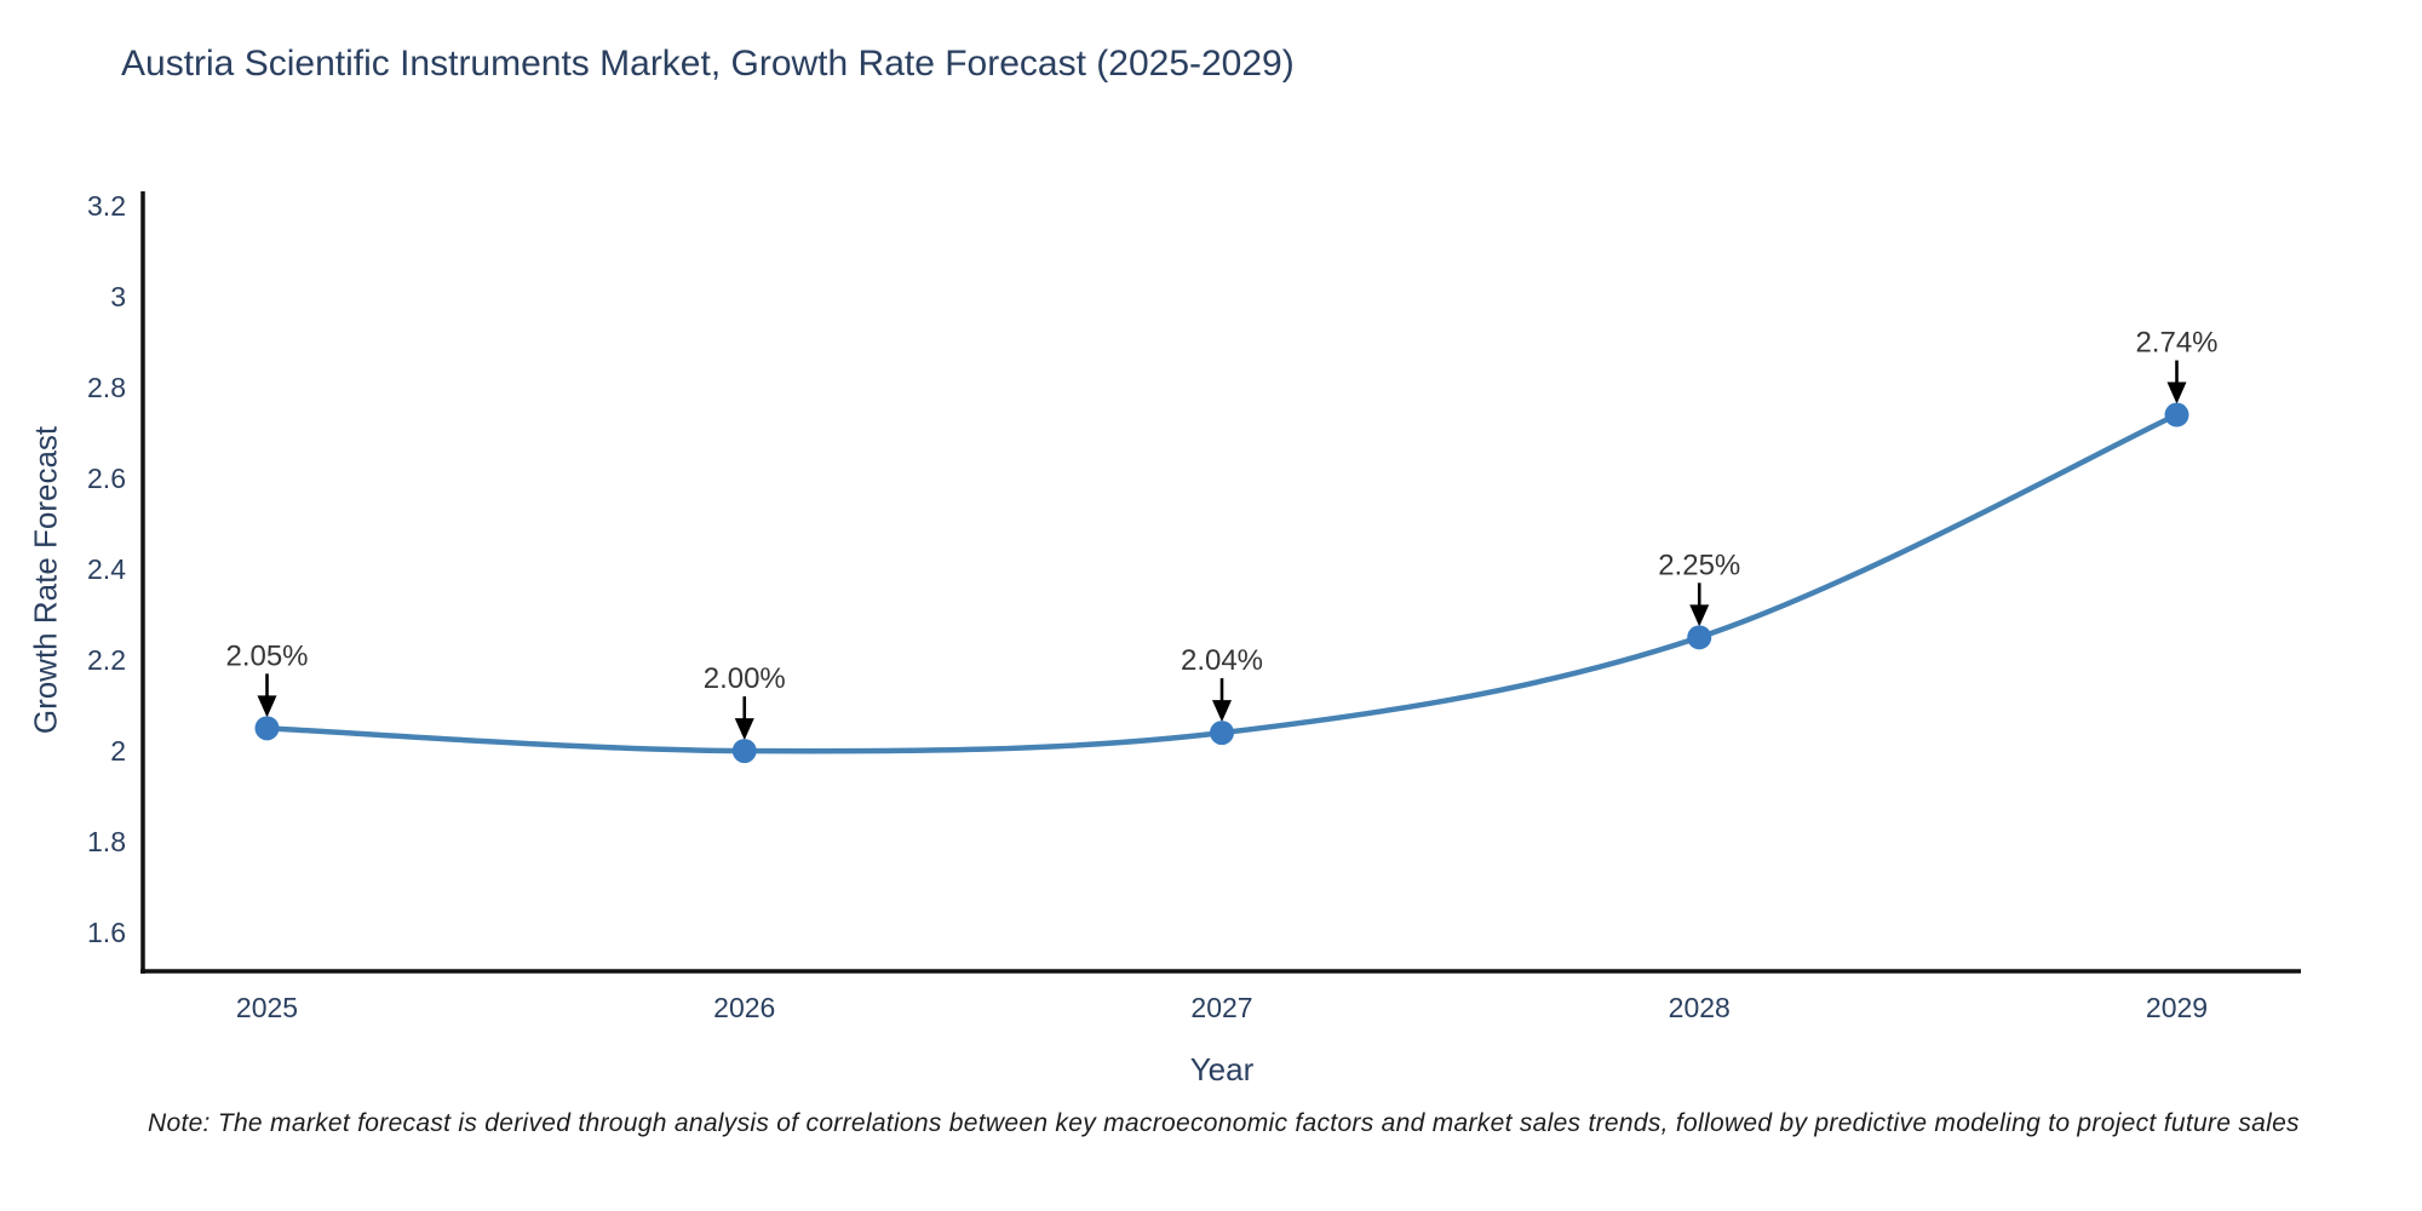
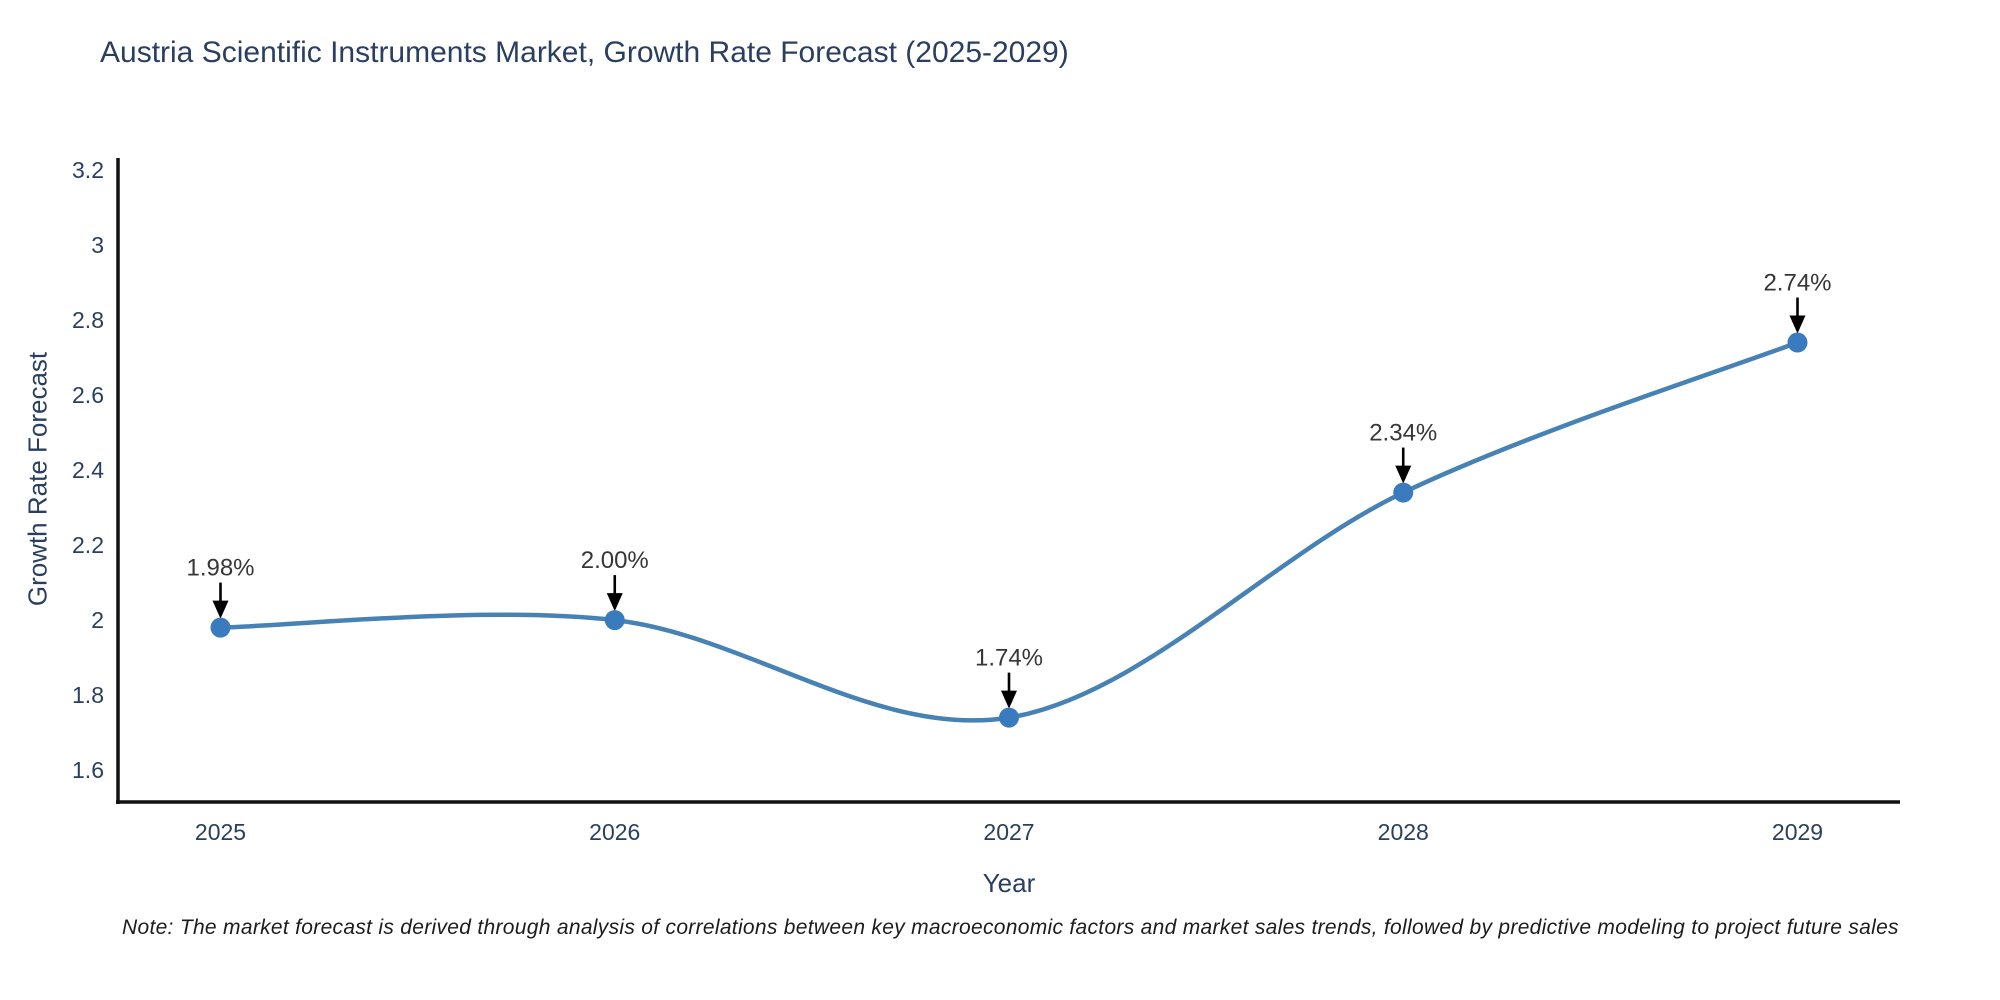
2025: 2.05% -> 1.98%
2027: 2.04% -> 1.74%
2028: 2.25% -> 2.34%
